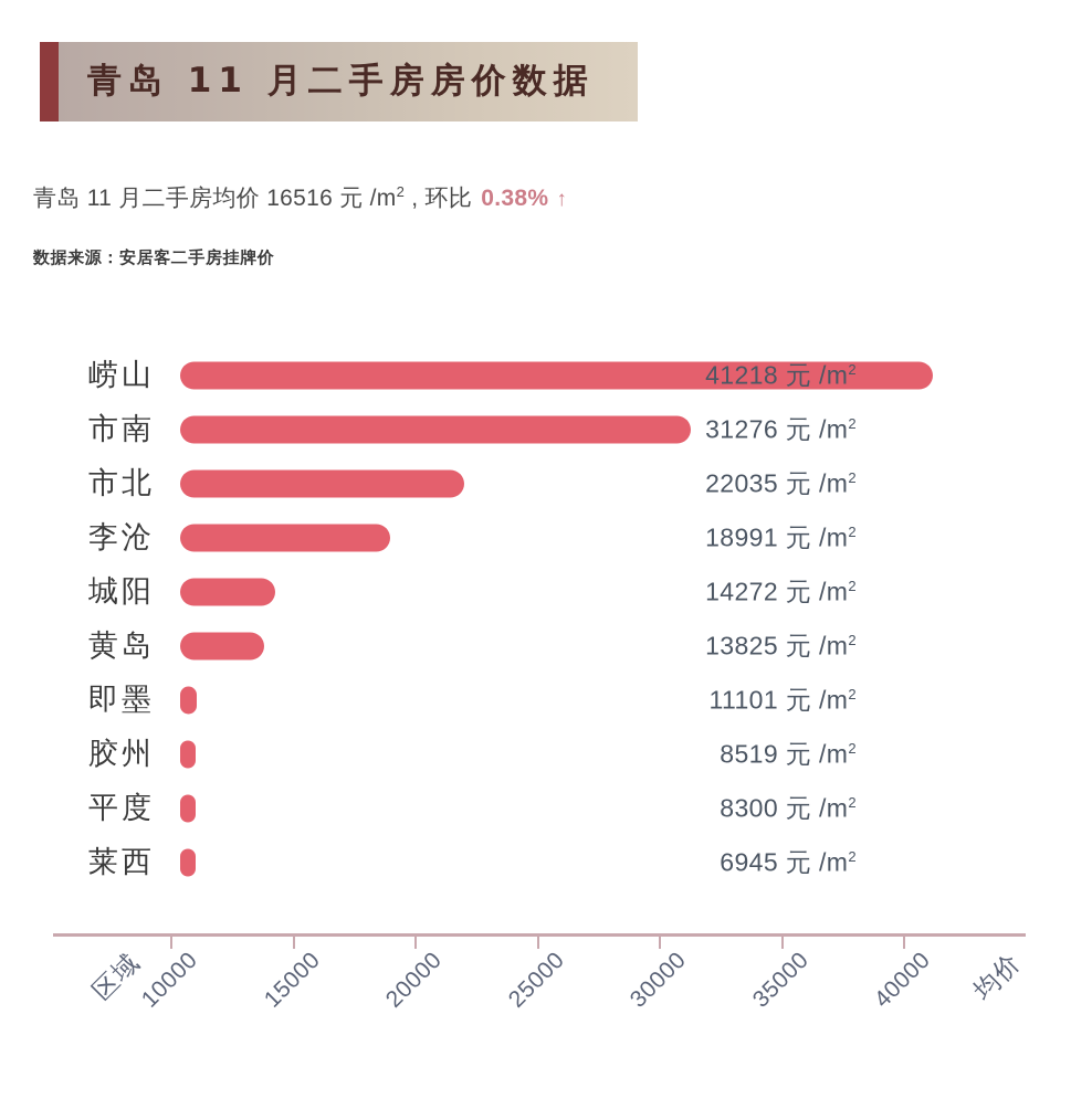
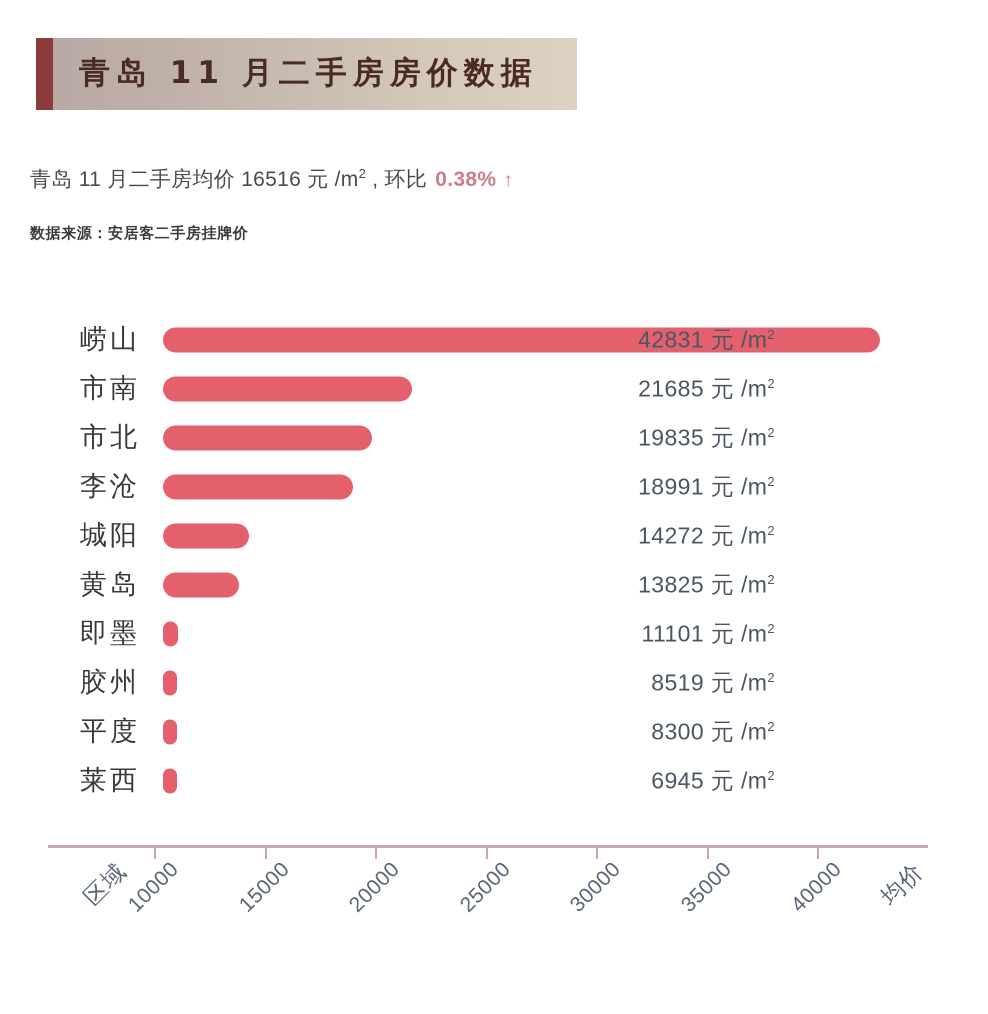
崂山: 41218 -> 42831
市南: 31276 -> 21685
市北: 22035 -> 19835
